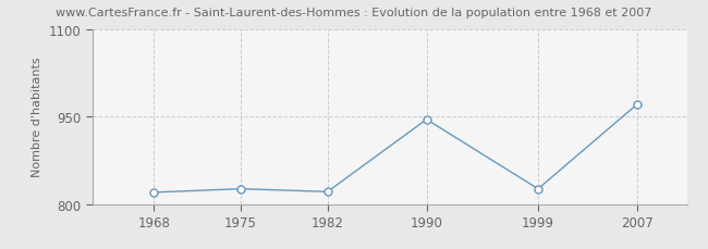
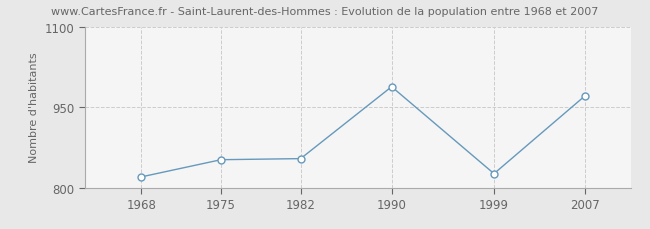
1975: 826 -> 852
1982: 821 -> 854
1990: 945 -> 988
